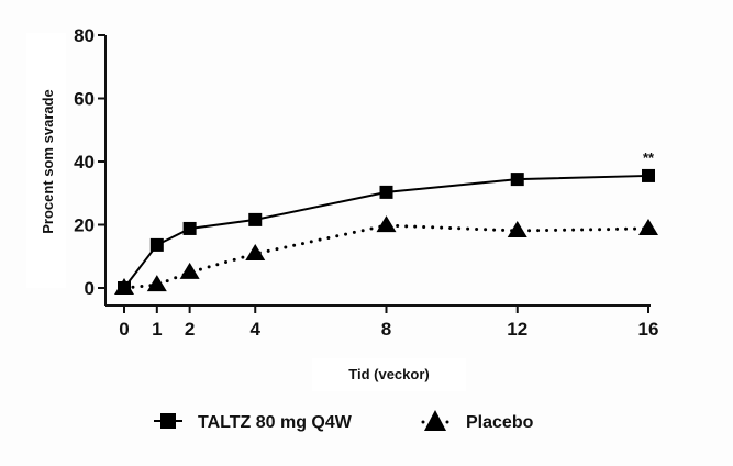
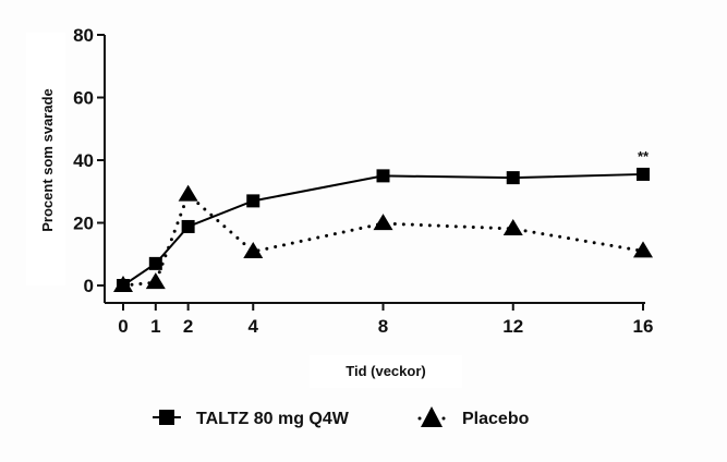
TALTZ 80 mg Q4W/1: 14 -> 7
Placebo/2: 5 -> 29
TALTZ 80 mg Q4W/4: 22 -> 27
TALTZ 80 mg Q4W/8: 30 -> 35
Placebo/16: 19 -> 11
